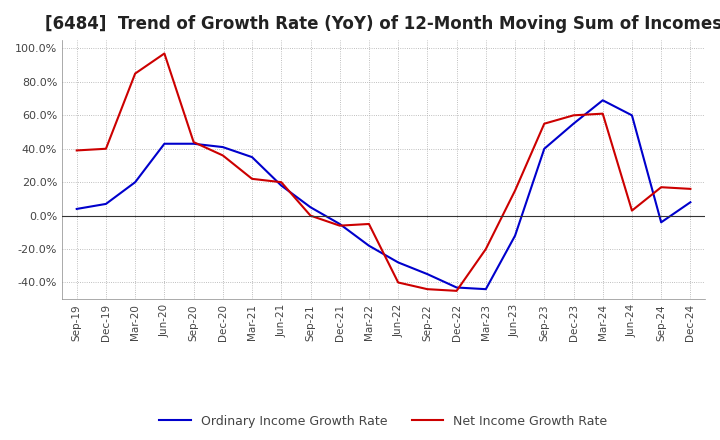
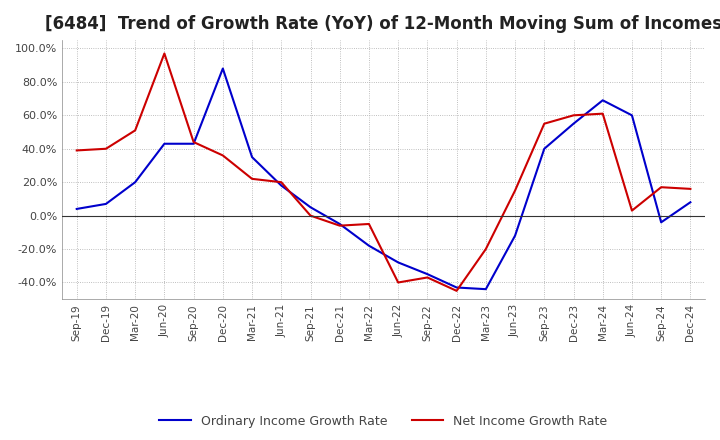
Net Income Growth Rate/Mar-20: 85% -> 51%
Ordinary Income Growth Rate/Dec-20: 41% -> 88%
Net Income Growth Rate/Sep-22: -44% -> -37%
